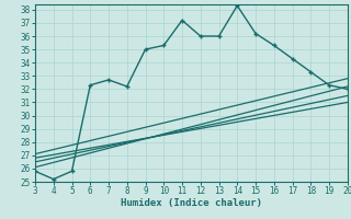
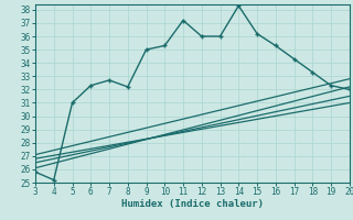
5: 25.8 -> 31.0
